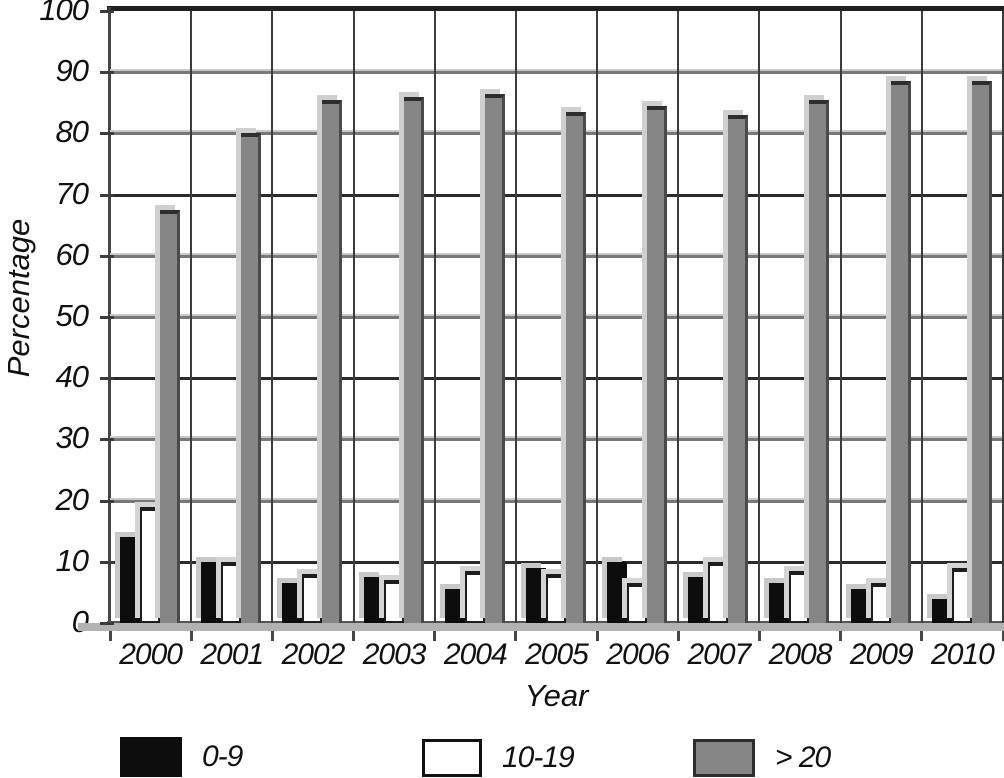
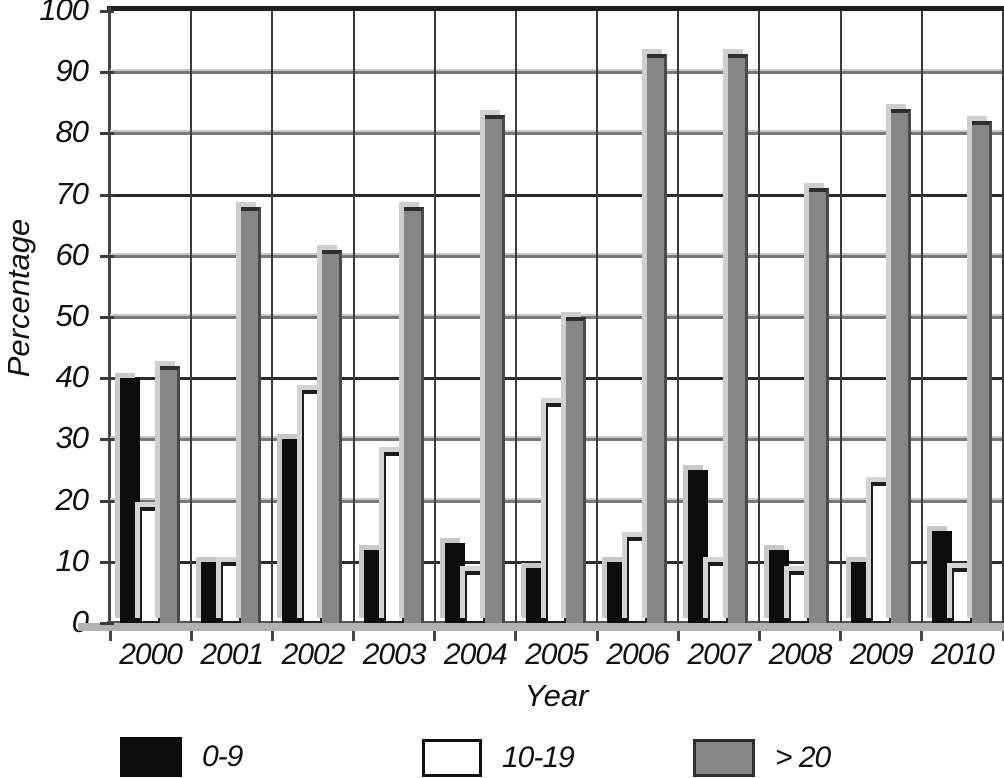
0-9/2000: 14 -> 40
> 20/2000: 68 -> 42
> 20/2001: 80 -> 68
0-9/2002: 6 -> 30
10-19/2002: 8 -> 38
> 20/2002: 86 -> 61
0-9/2003: 8 -> 12
10-19/2003: 7 -> 28
> 20/2003: 86 -> 68
0-9/2004: 6 -> 13
> 20/2004: 86 -> 83
10-19/2005: 8 -> 36
> 20/2005: 84 -> 50
10-19/2006: 6 -> 14
> 20/2006: 84 -> 93
0-9/2007: 8 -> 25
> 20/2007: 83 -> 93
0-9/2008: 6 -> 12
> 20/2008: 86 -> 71
0-9/2009: 6 -> 10
10-19/2009: 6 -> 23
> 20/2009: 88 -> 84
0-9/2010: 4 -> 15
> 20/2010: 88 -> 82
